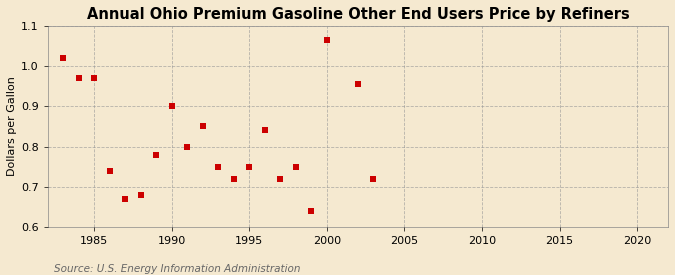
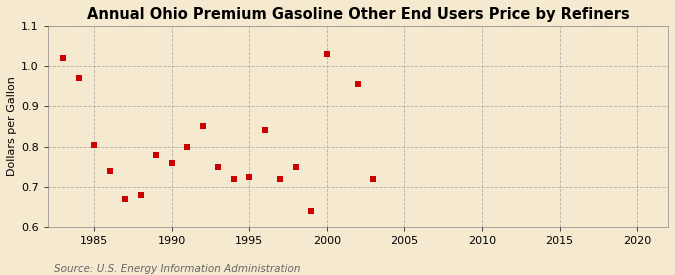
1985: 0.970 -> 0.805
1990: 0.900 -> 0.760
1995: 0.750 -> 0.725
2000: 1.065 -> 1.030
